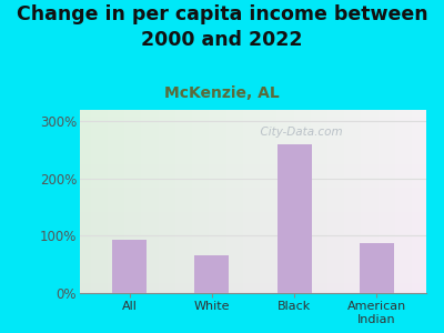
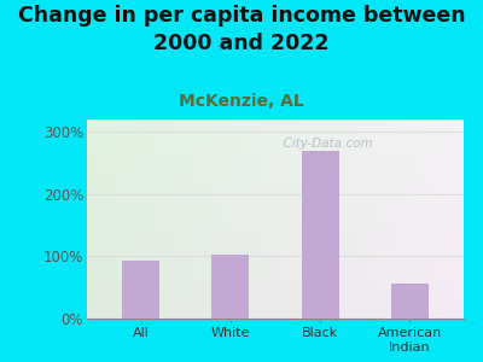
White: 65% -> 102%
Black: 260% -> 270%
American Indian: 88% -> 56%
